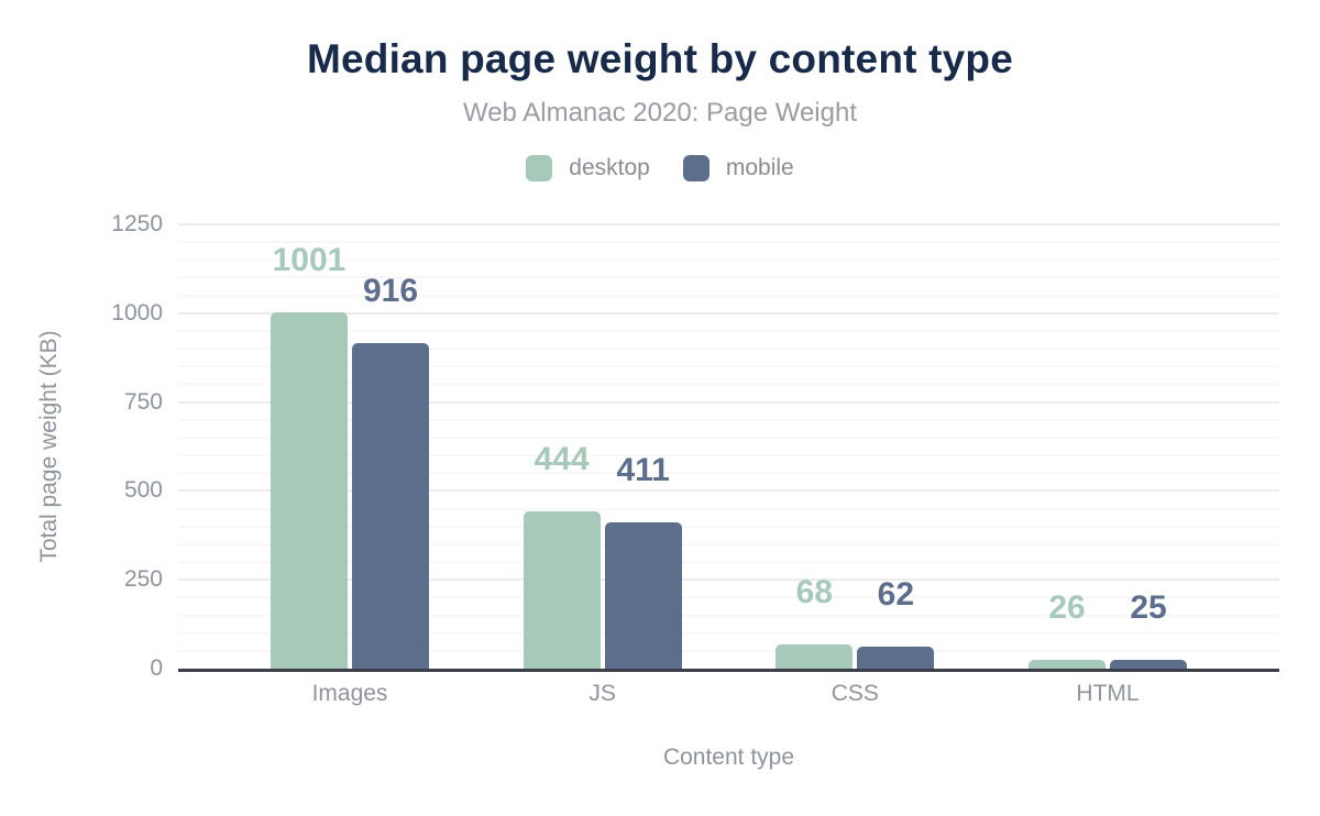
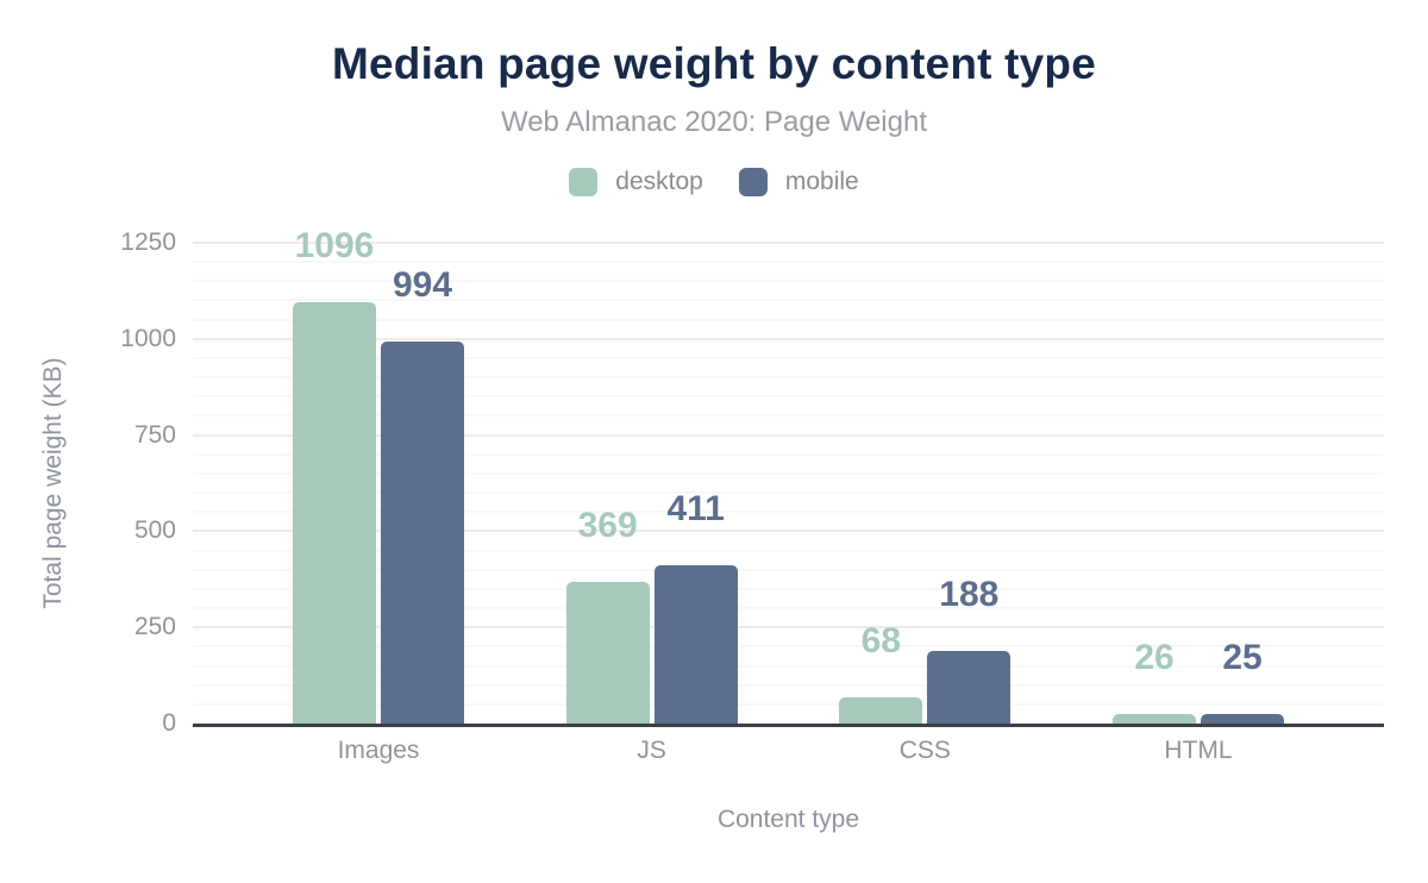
desktop/Images: 1001 -> 1096
mobile/Images: 916 -> 994
desktop/JS: 444 -> 369
mobile/CSS: 62 -> 188
